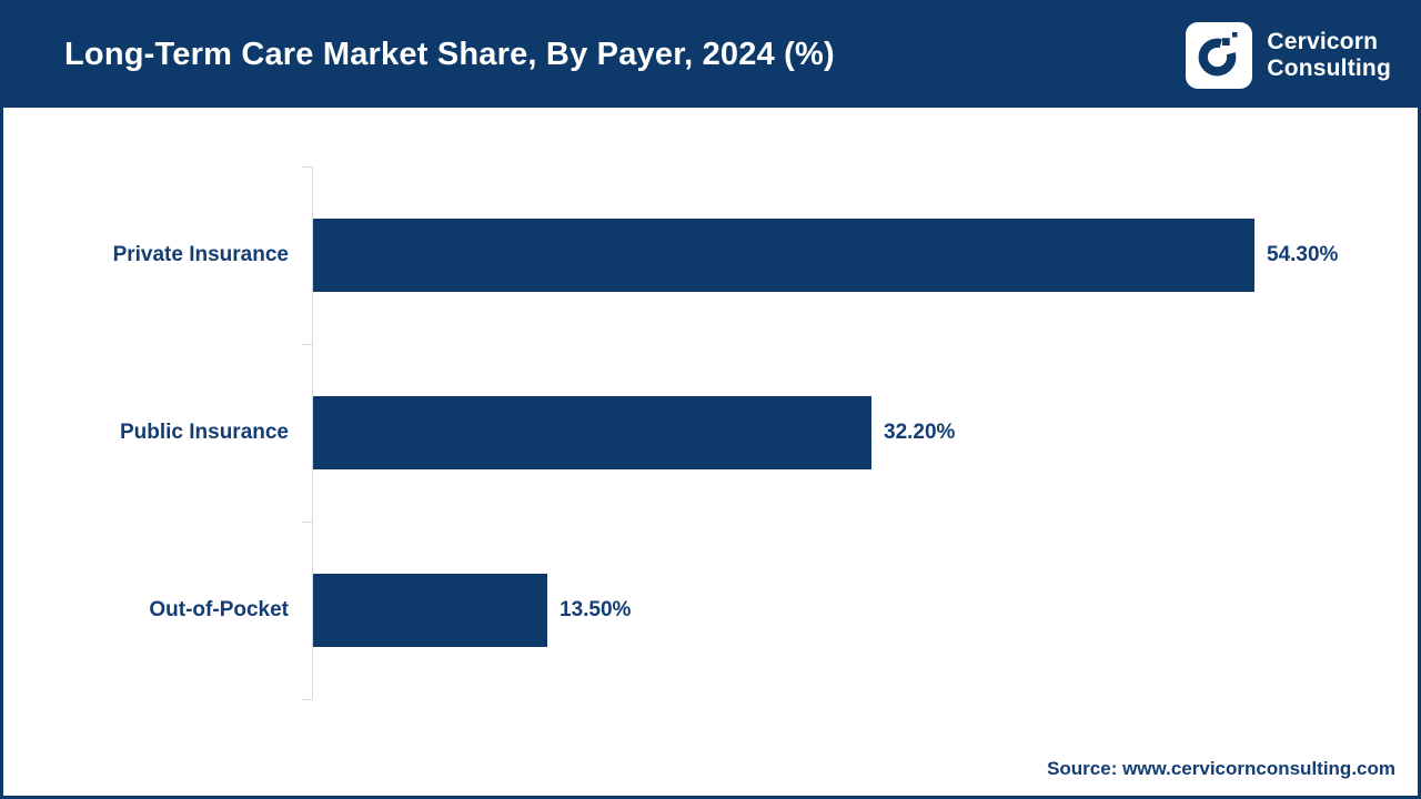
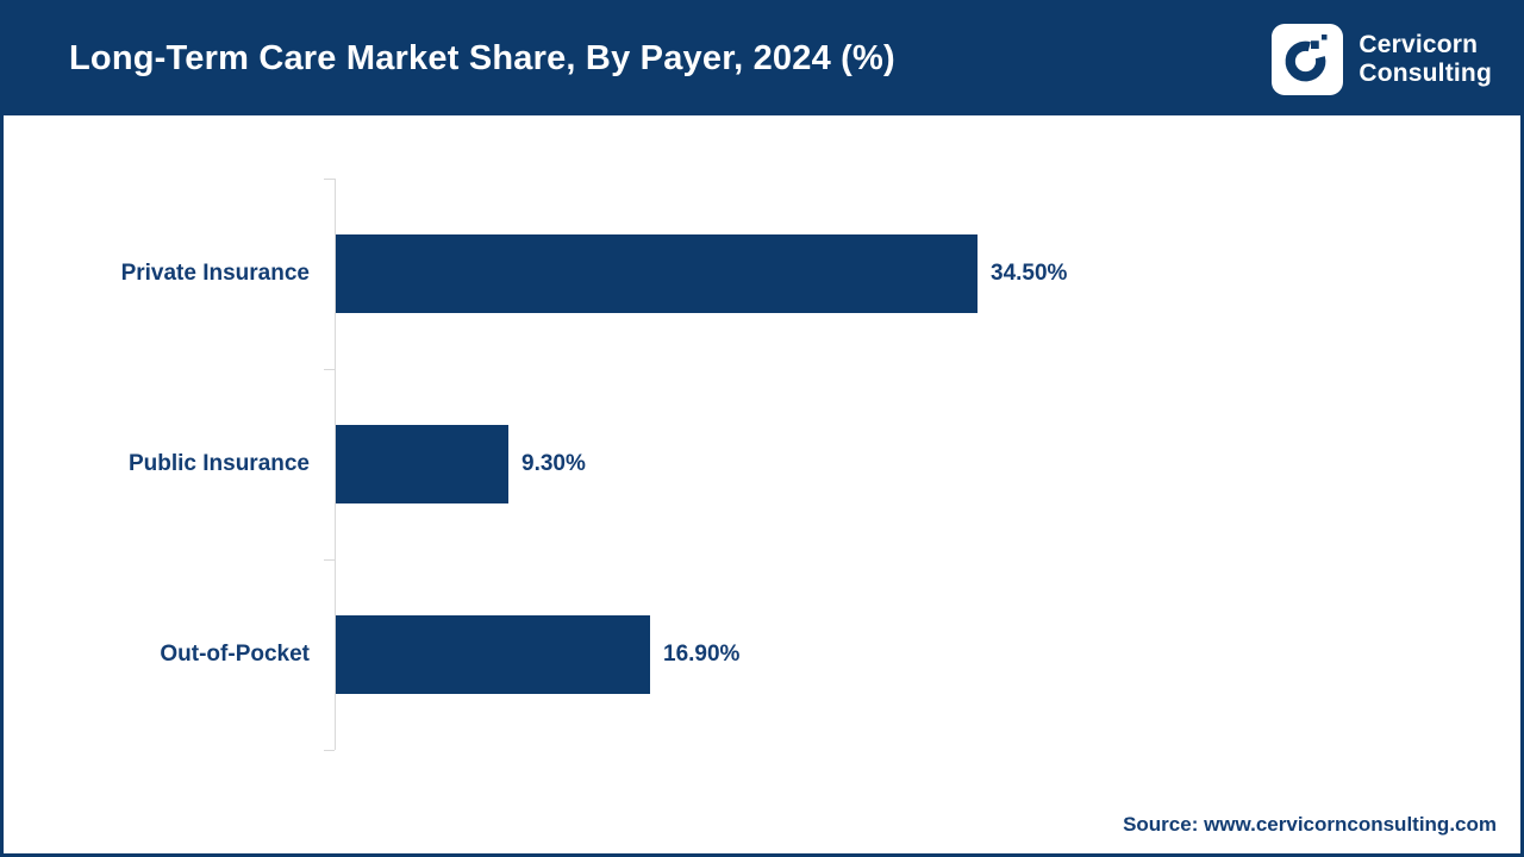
Private Insurance: 54.30% -> 34.50%
Public Insurance: 32.20% -> 9.30%
Out-of-Pocket: 13.50% -> 16.90%
